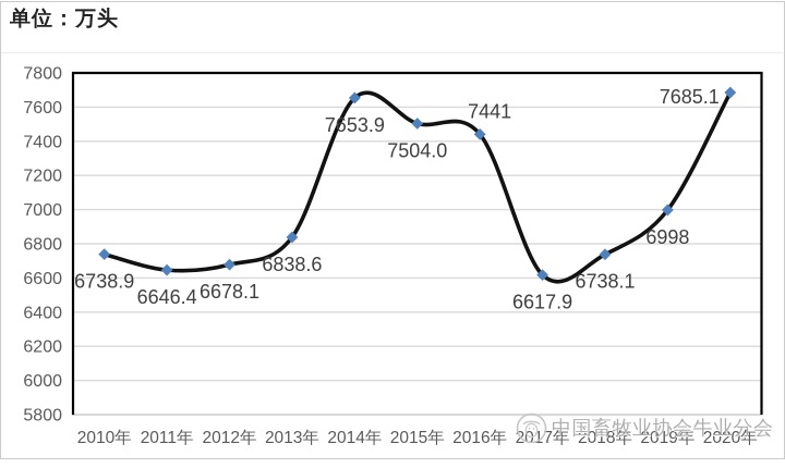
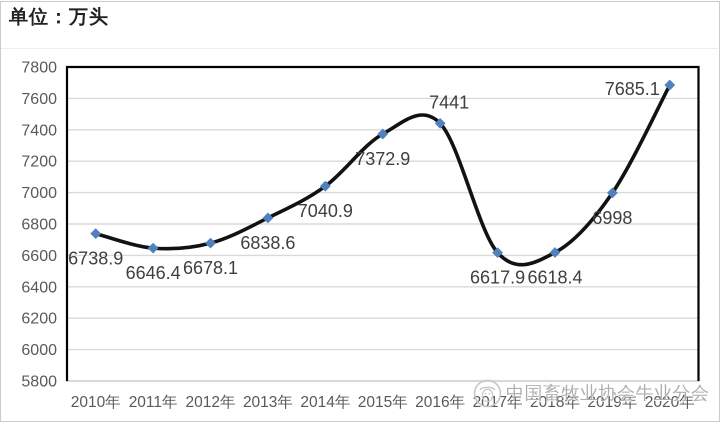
2014年: 7653.9 -> 7040.9
2015年: 7504.0 -> 7372.9
2018年: 6738.1 -> 6618.4
